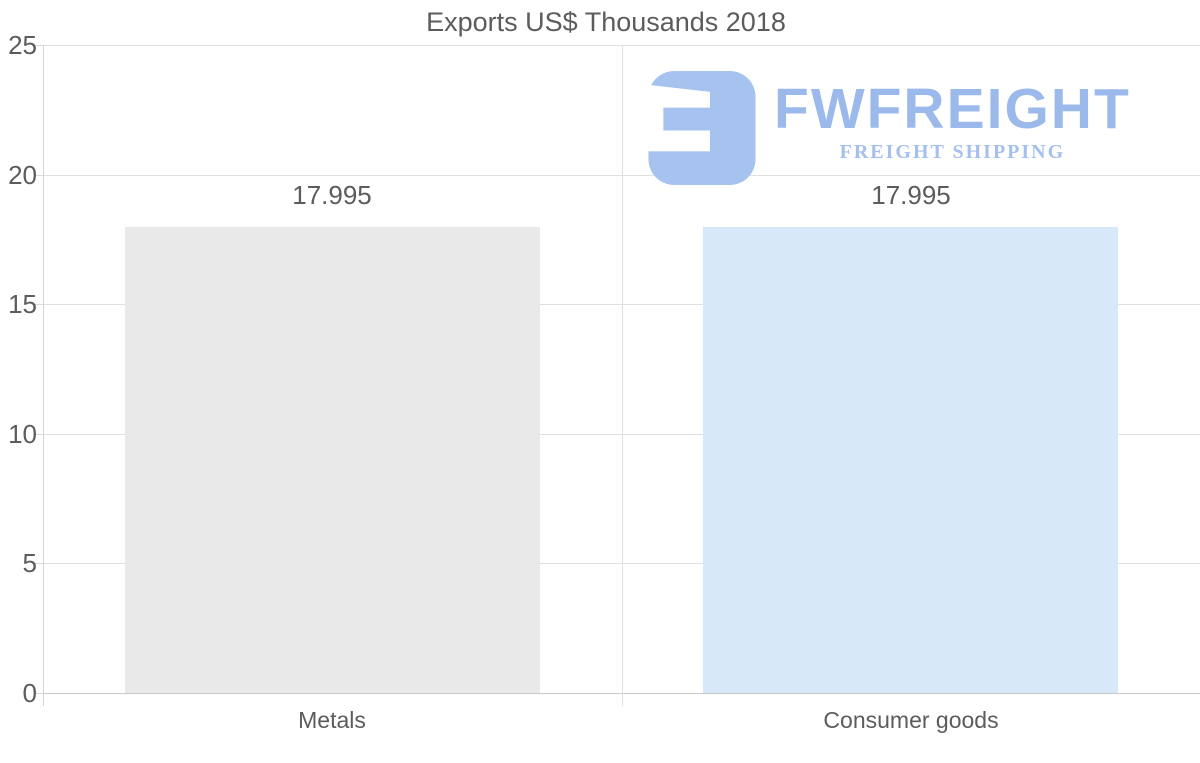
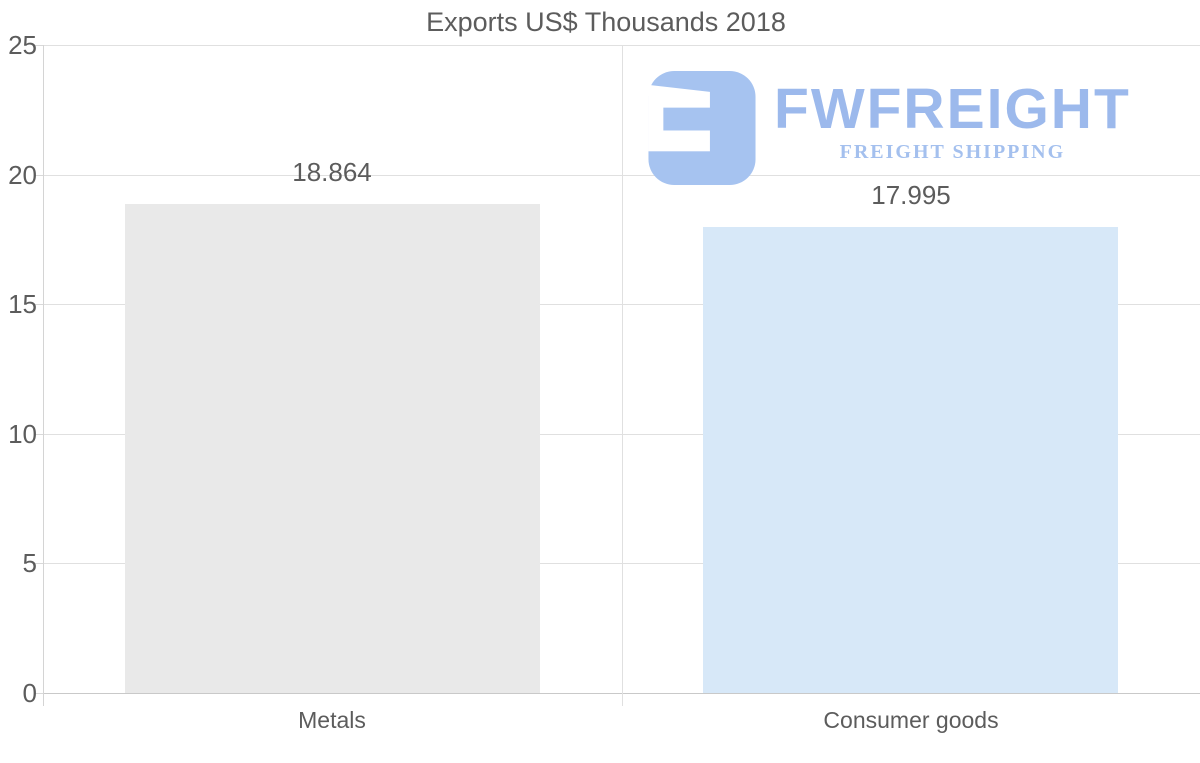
Metals: 17.995 -> 18.864
